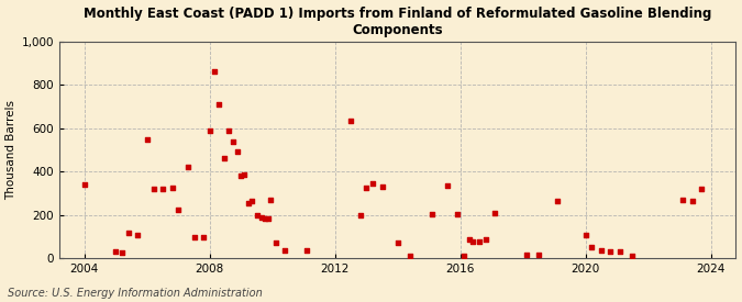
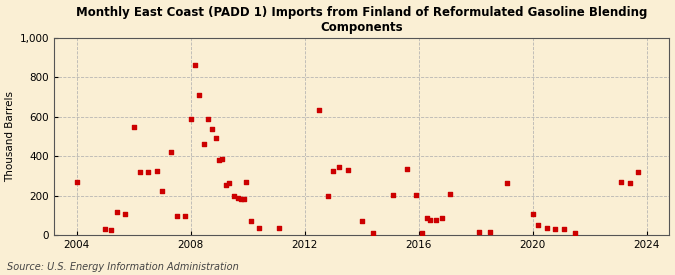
2004: 340 -> 270
